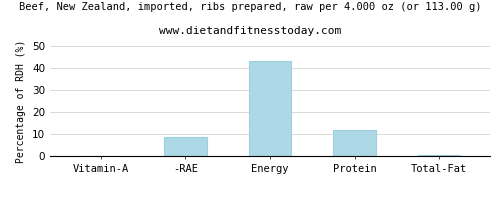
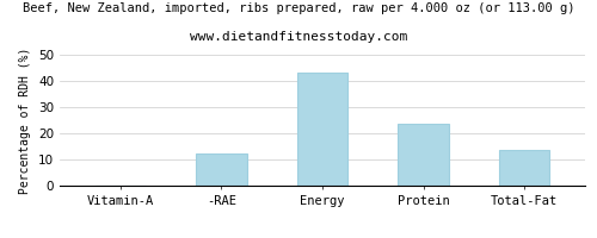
-RAE: 8.5 -> 12.5
Protein: 12.0 -> 23.5
Total-Fat: 0.5 -> 13.5
